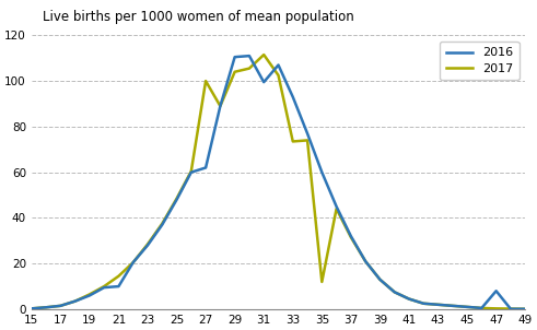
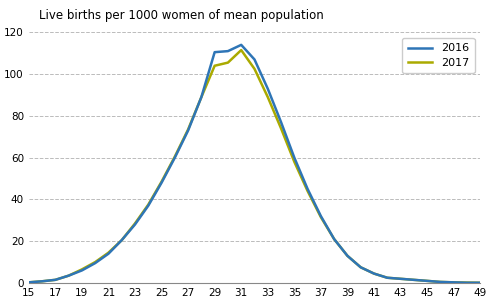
2016/21: 10.0 -> 14.0
2016/27: 62.0 -> 73.0
2017/27: 100.0 -> 73.5
2016/31: 99.5 -> 114.0
2017/33: 73.5 -> 89.0
2017/35: 12.0 -> 58.0
2016/47: 8.0 -> 0.3
